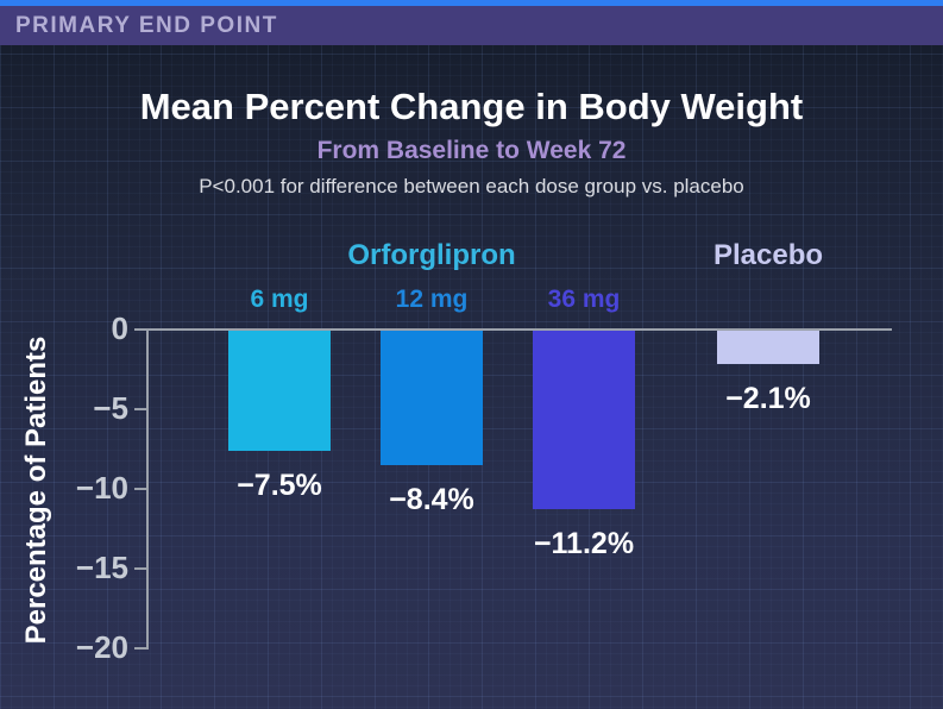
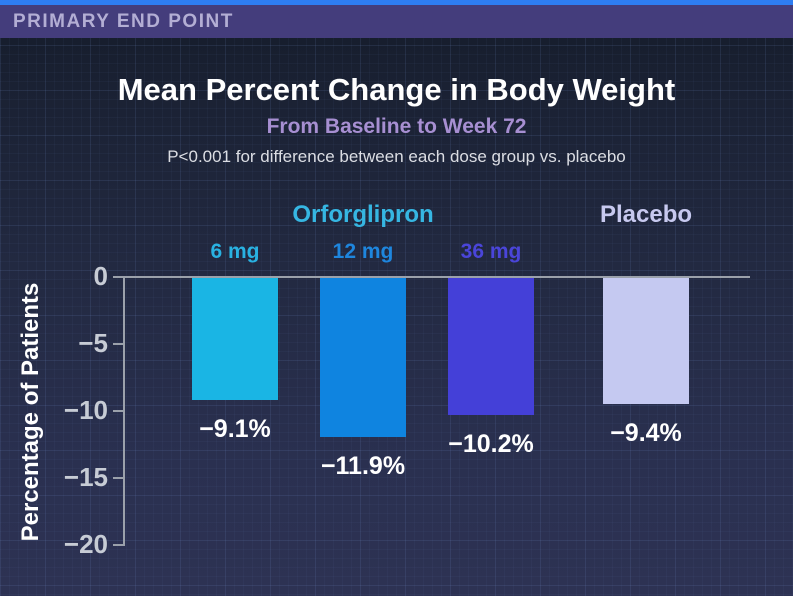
6 mg: −7.5% -> −9.1%
12 mg: −8.4% -> −11.9%
36 mg: −11.2% -> −10.2%
Placebo: −2.1% -> −9.4%
